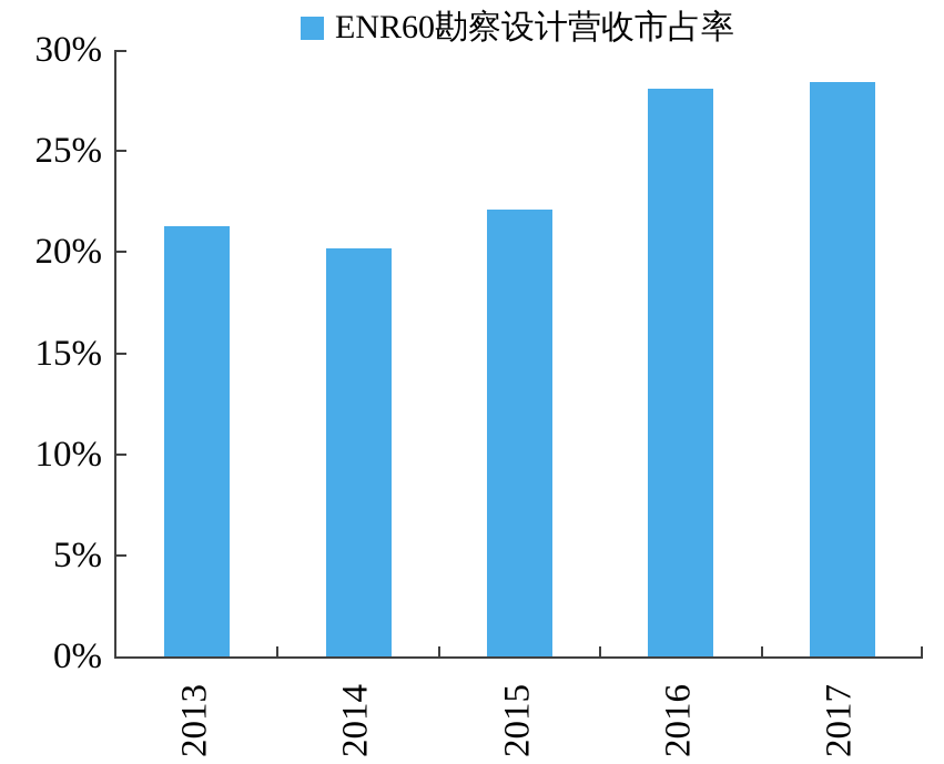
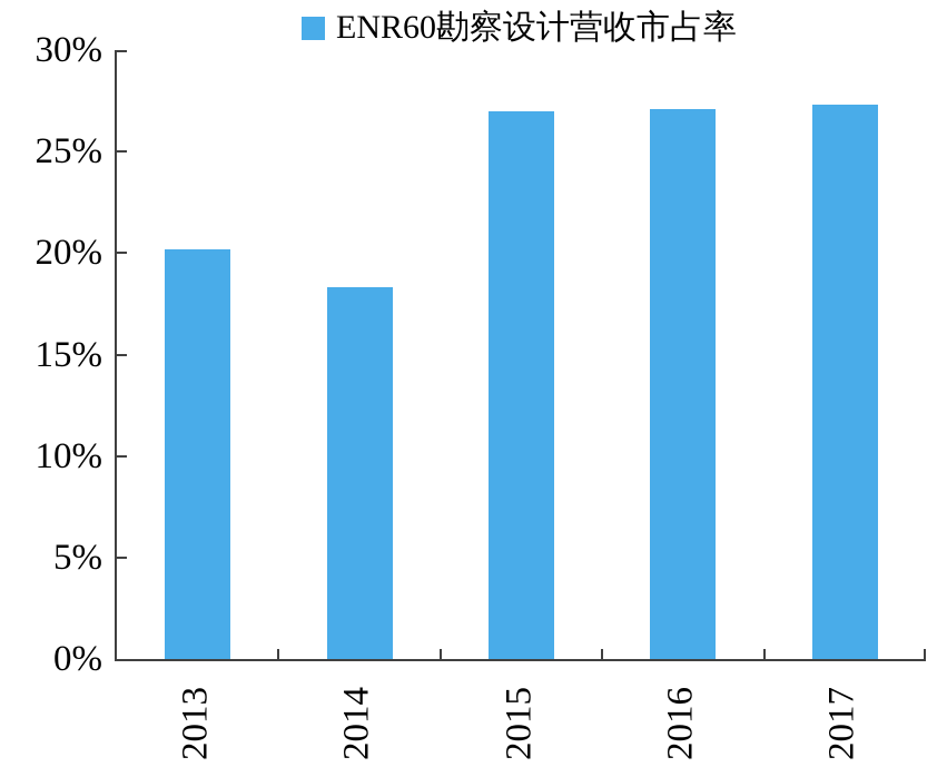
2013: 21.3% -> 20.2%
2014: 20.2% -> 18.3%
2015: 22.1% -> 27.0%
2016: 28.1% -> 27.1%
2017: 28.4% -> 27.3%
